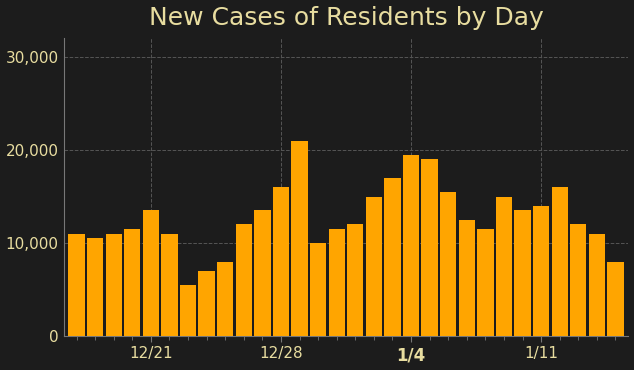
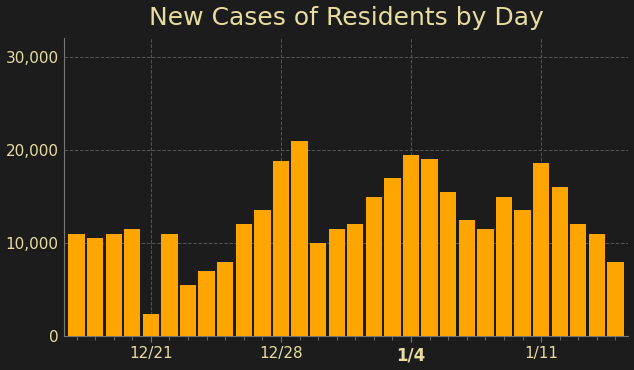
12/21: 13,500 -> 2,400
12/28: 16,000 -> 18,800
1/11: 14,000 -> 18,600
